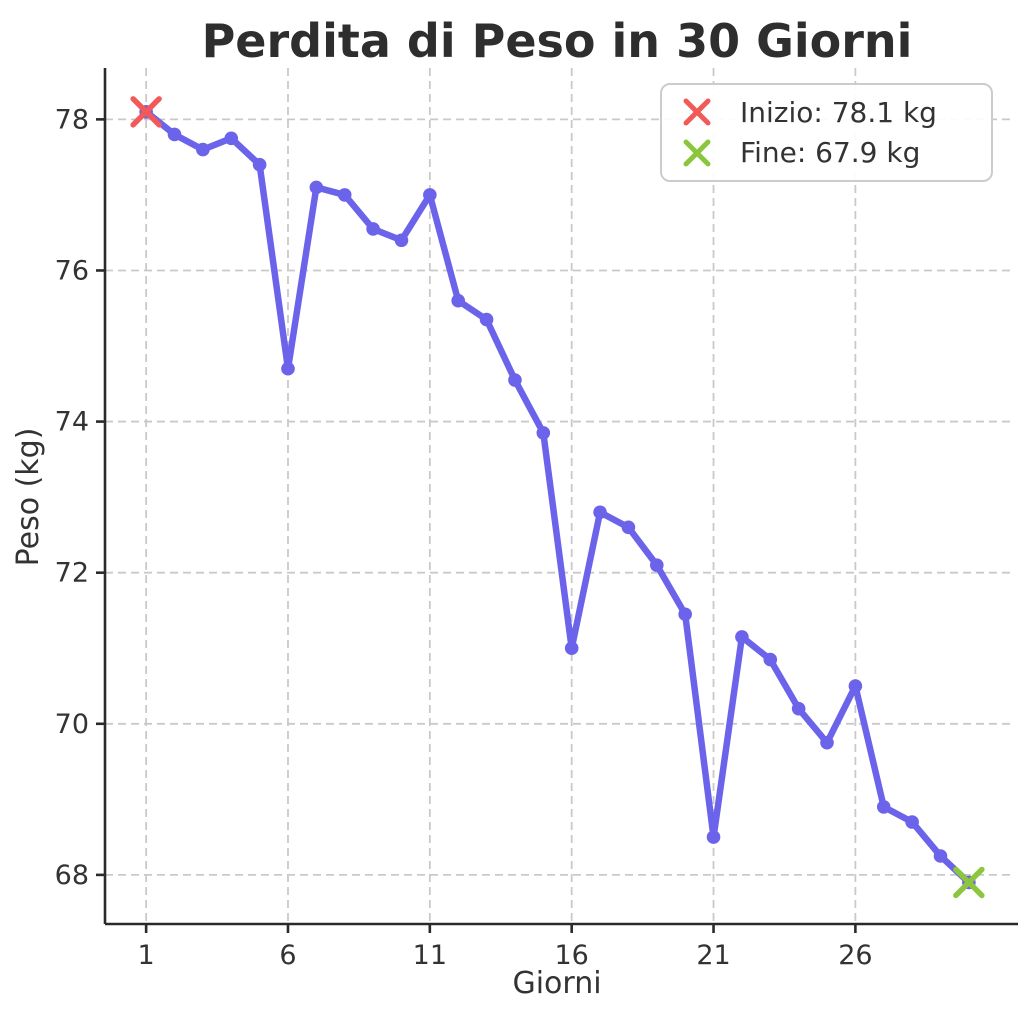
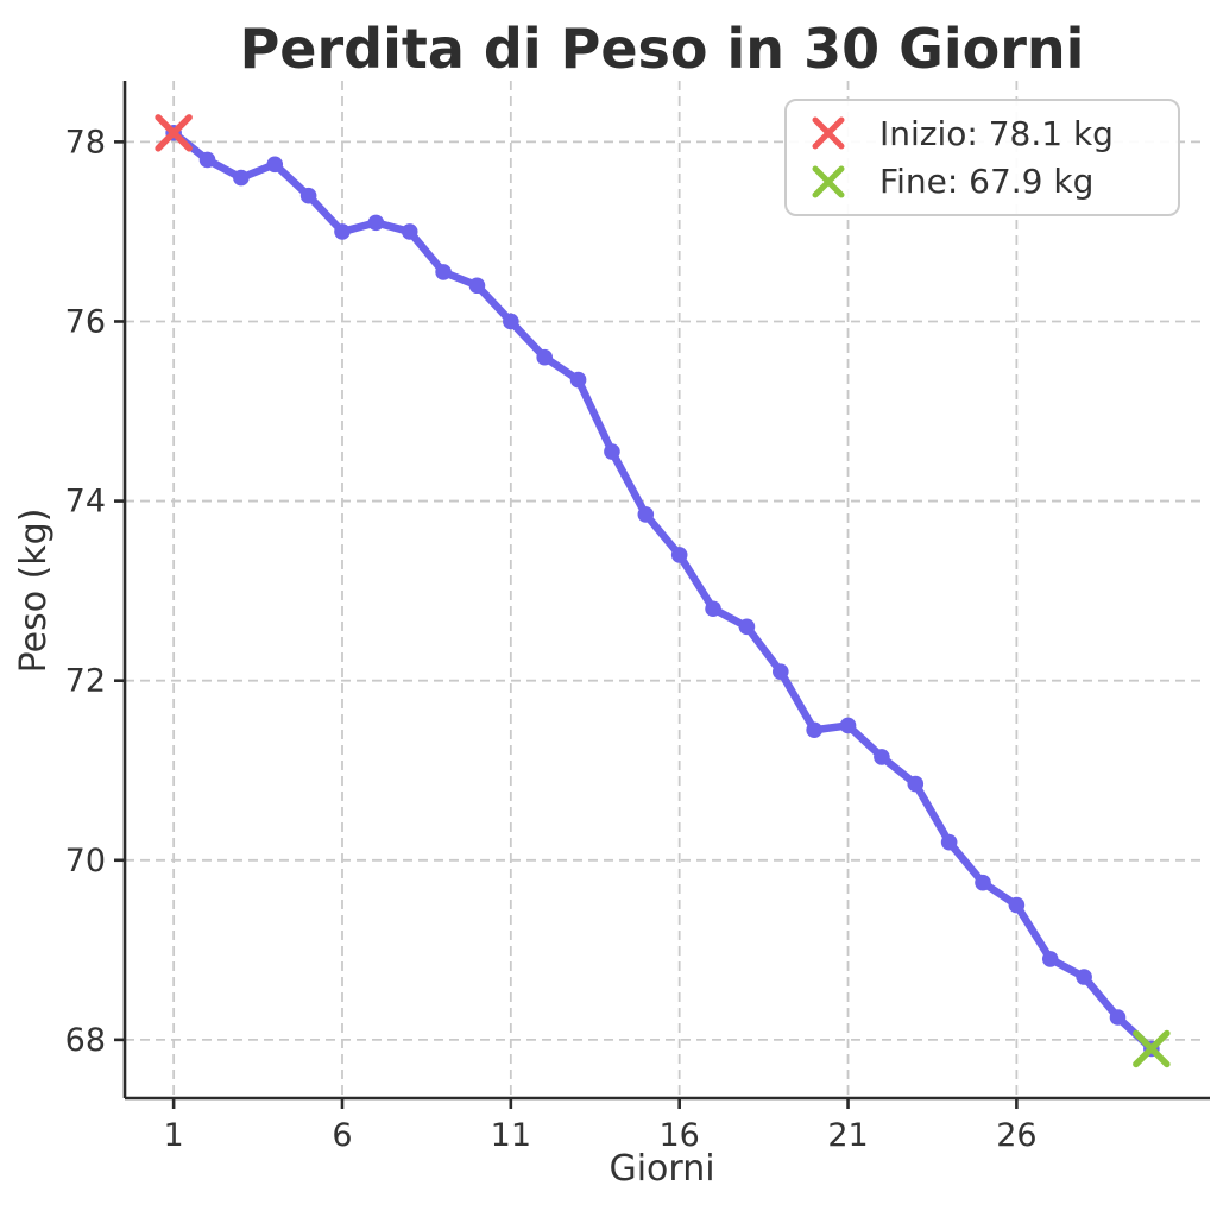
6: 74.7 -> 77.0
11: 77.0 -> 76.0
16: 71.0 -> 73.4
21: 68.5 -> 71.5
26: 70.5 -> 69.5
